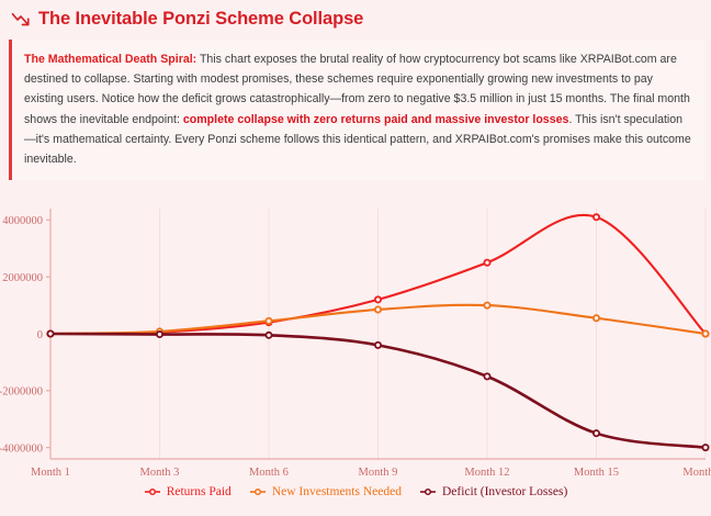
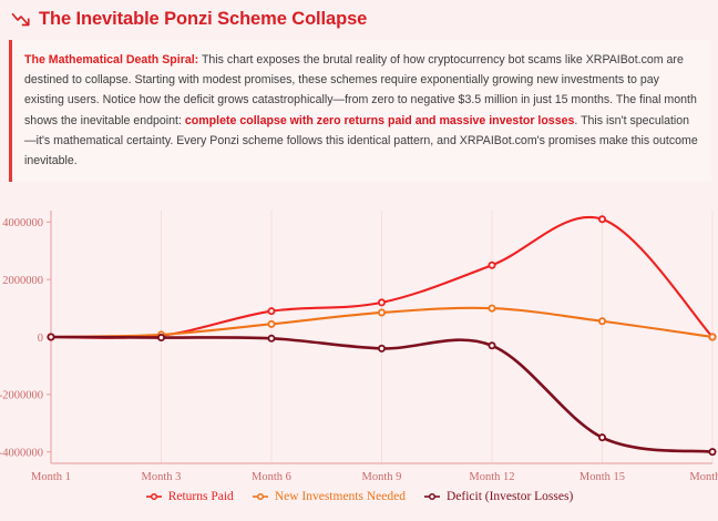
Returns Paid/Month 6: 400000 -> 900000
Deficit (Investor Losses)/Month 12: -1500000 -> -300000
